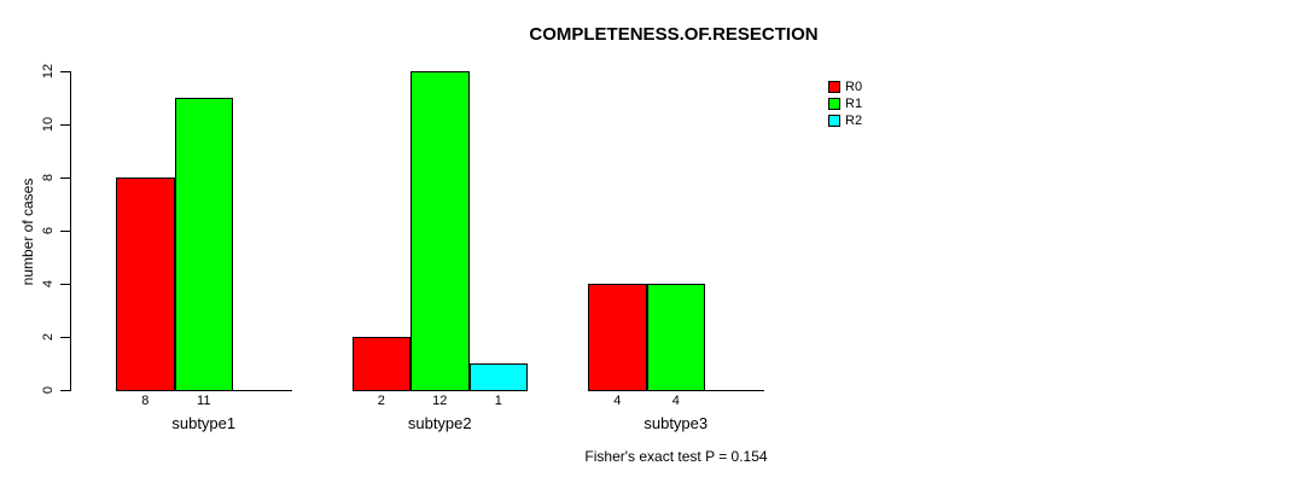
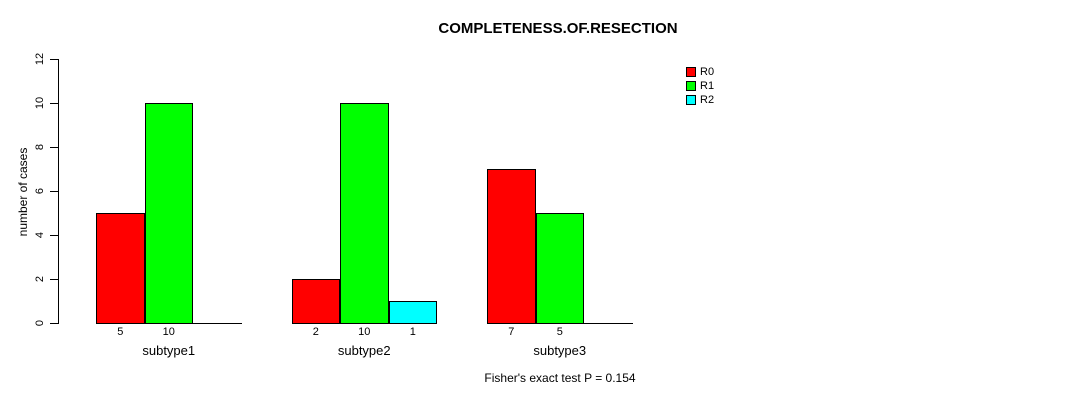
R0/subtype1: 8 -> 5
R1/subtype1: 11 -> 10
R1/subtype2: 12 -> 10
R0/subtype3: 4 -> 7
R1/subtype3: 4 -> 5
